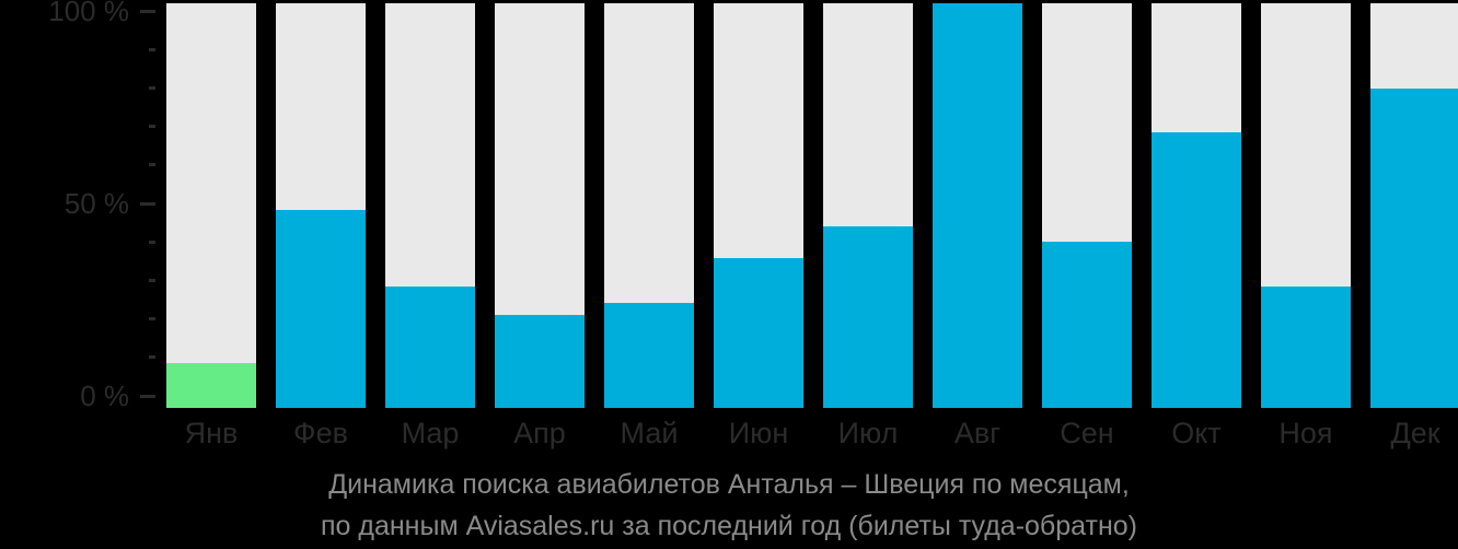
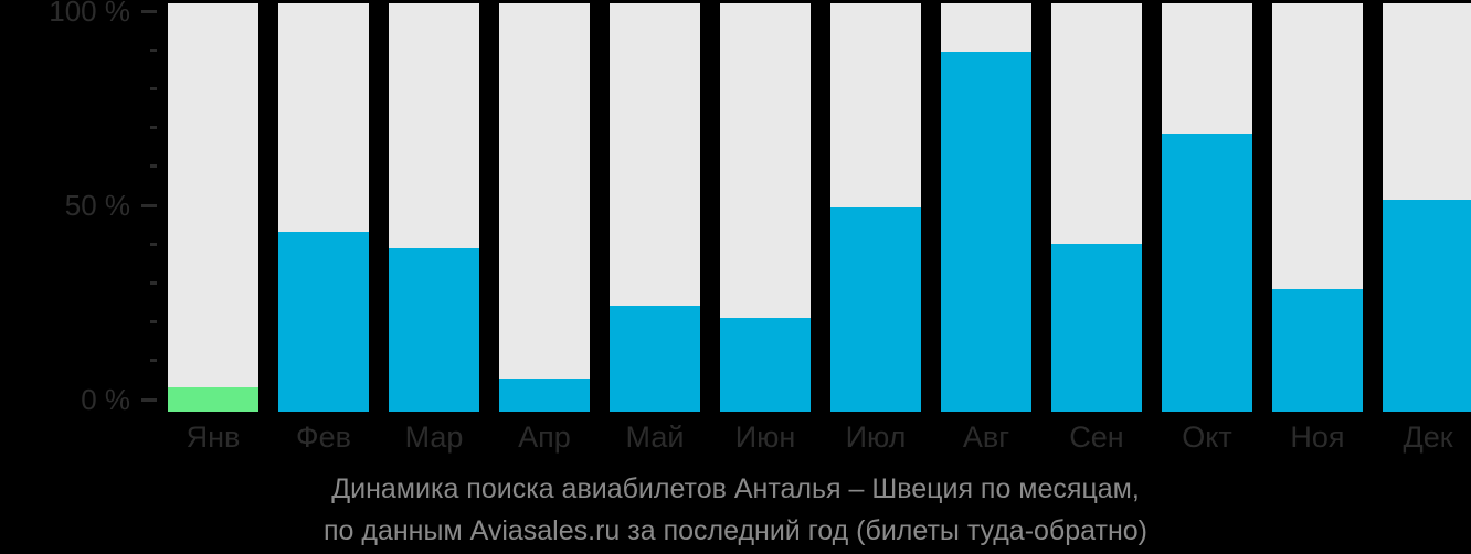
Янв: 11% -> 6%
Фев: 49% -> 44%
Мар: 30% -> 40%
Апр: 23% -> 8%
Июн: 37% -> 23%
Июл: 45% -> 50%
Авг: 100% -> 88%
Дек: 79% -> 52%
